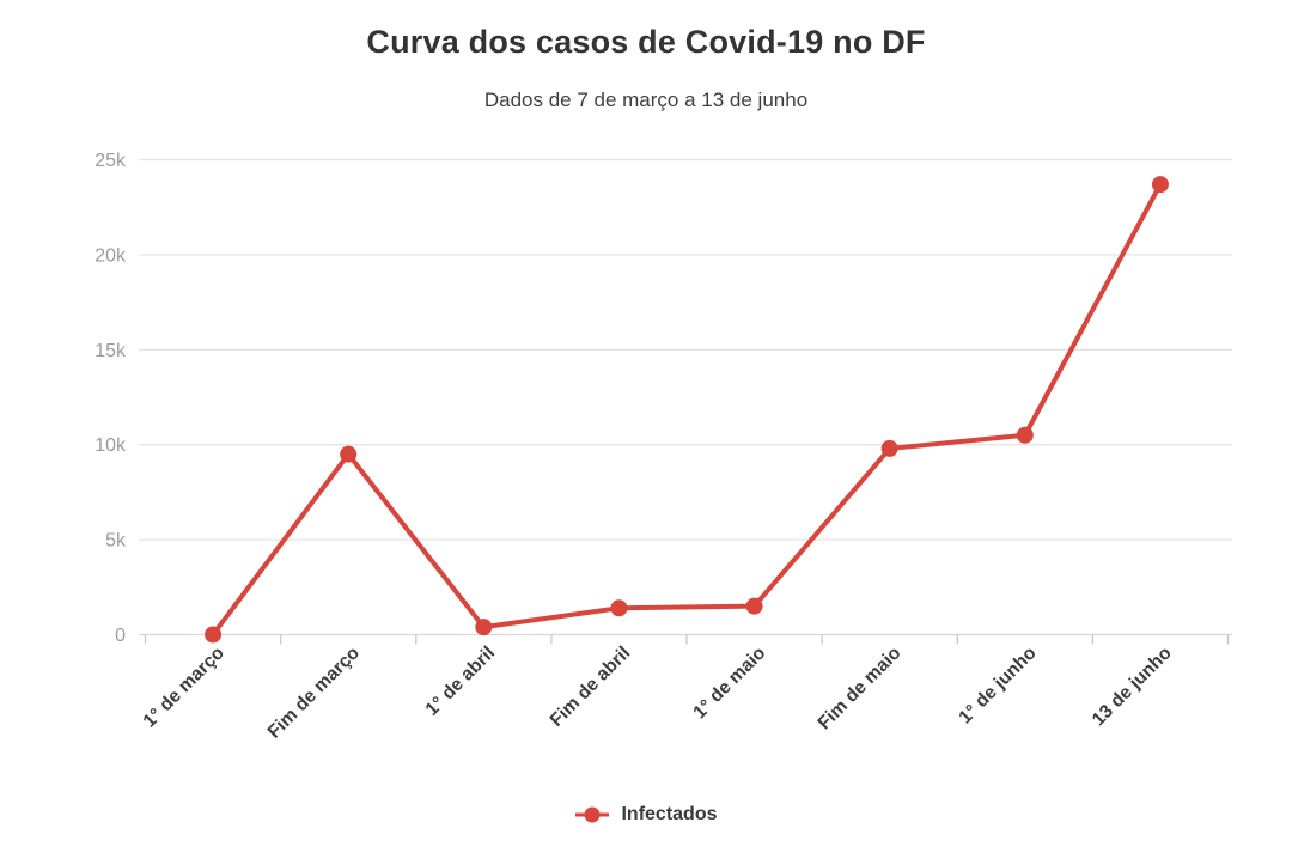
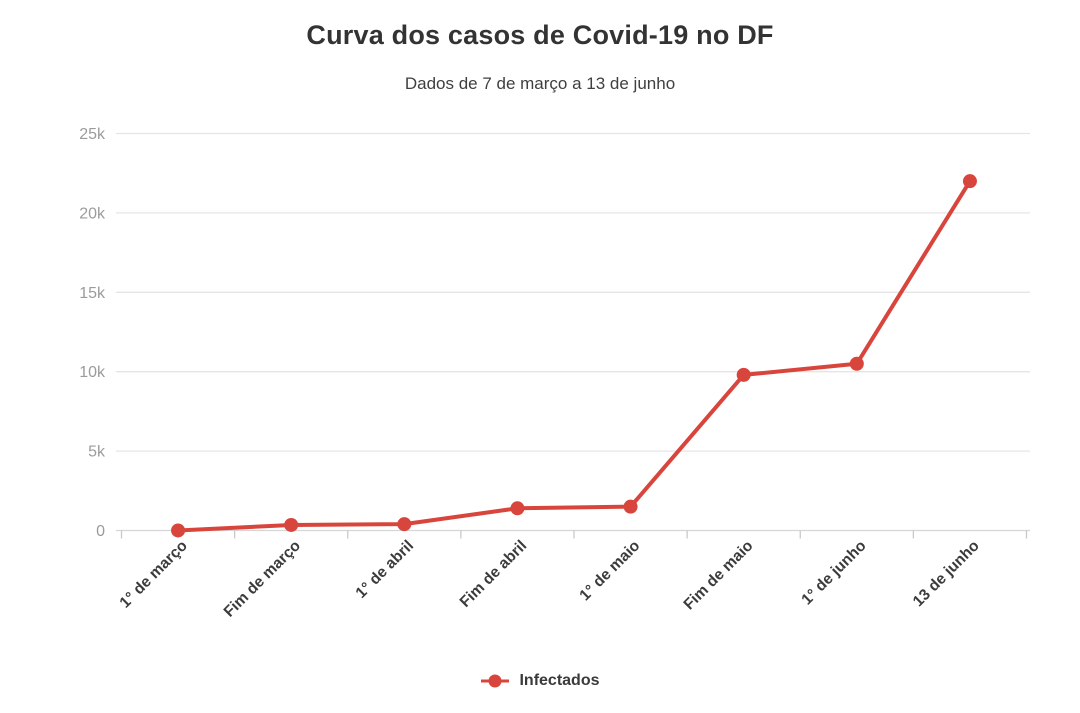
Fim de março: 9.5k -> 0.4k
13 de junho: 23.7k -> 22.0k
